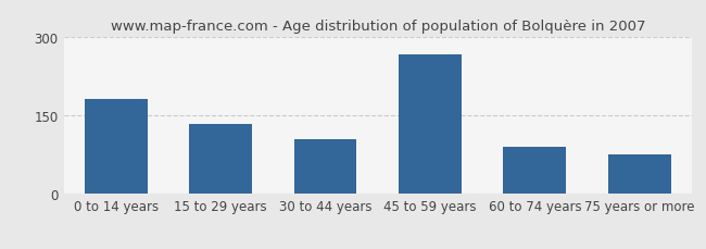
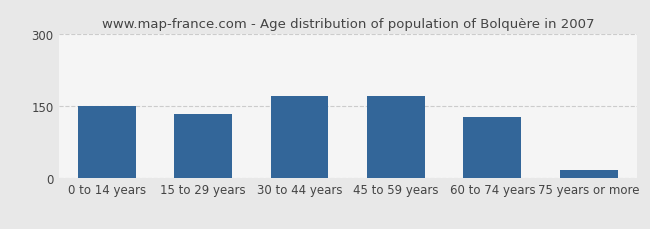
0 to 14 years: 180 -> 150
30 to 44 years: 105 -> 170
45 to 59 years: 265 -> 171
60 to 74 years: 90 -> 128
75 years or more: 75 -> 17
